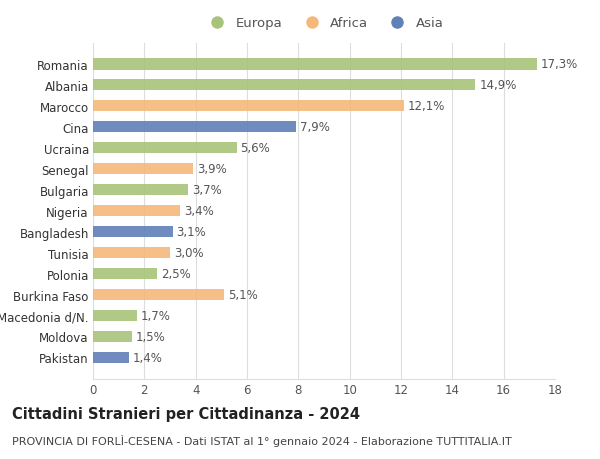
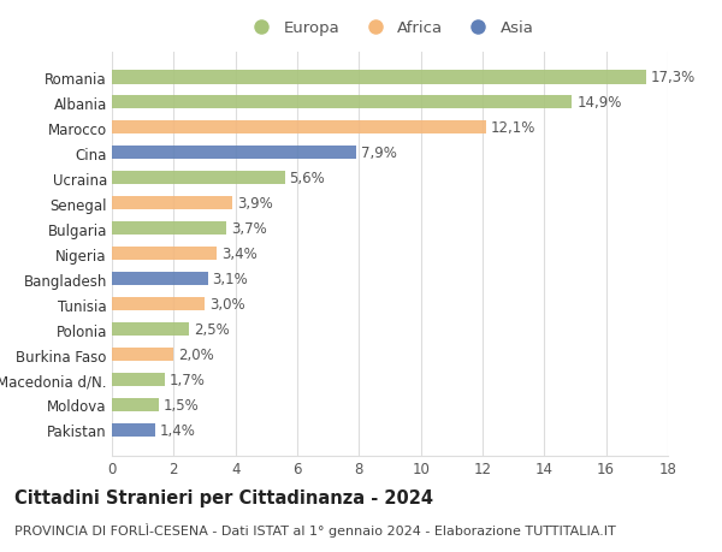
Burkina Faso: 5,1% -> 2,0%
